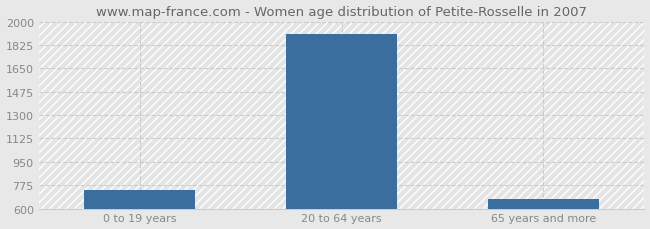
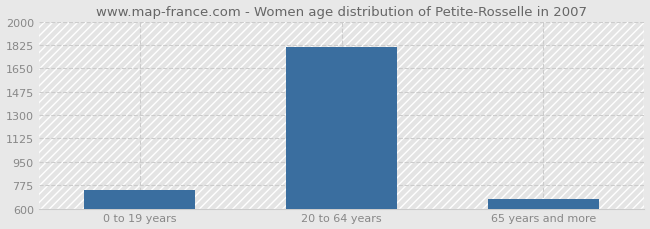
20 to 64 years: 1910 -> 1810
